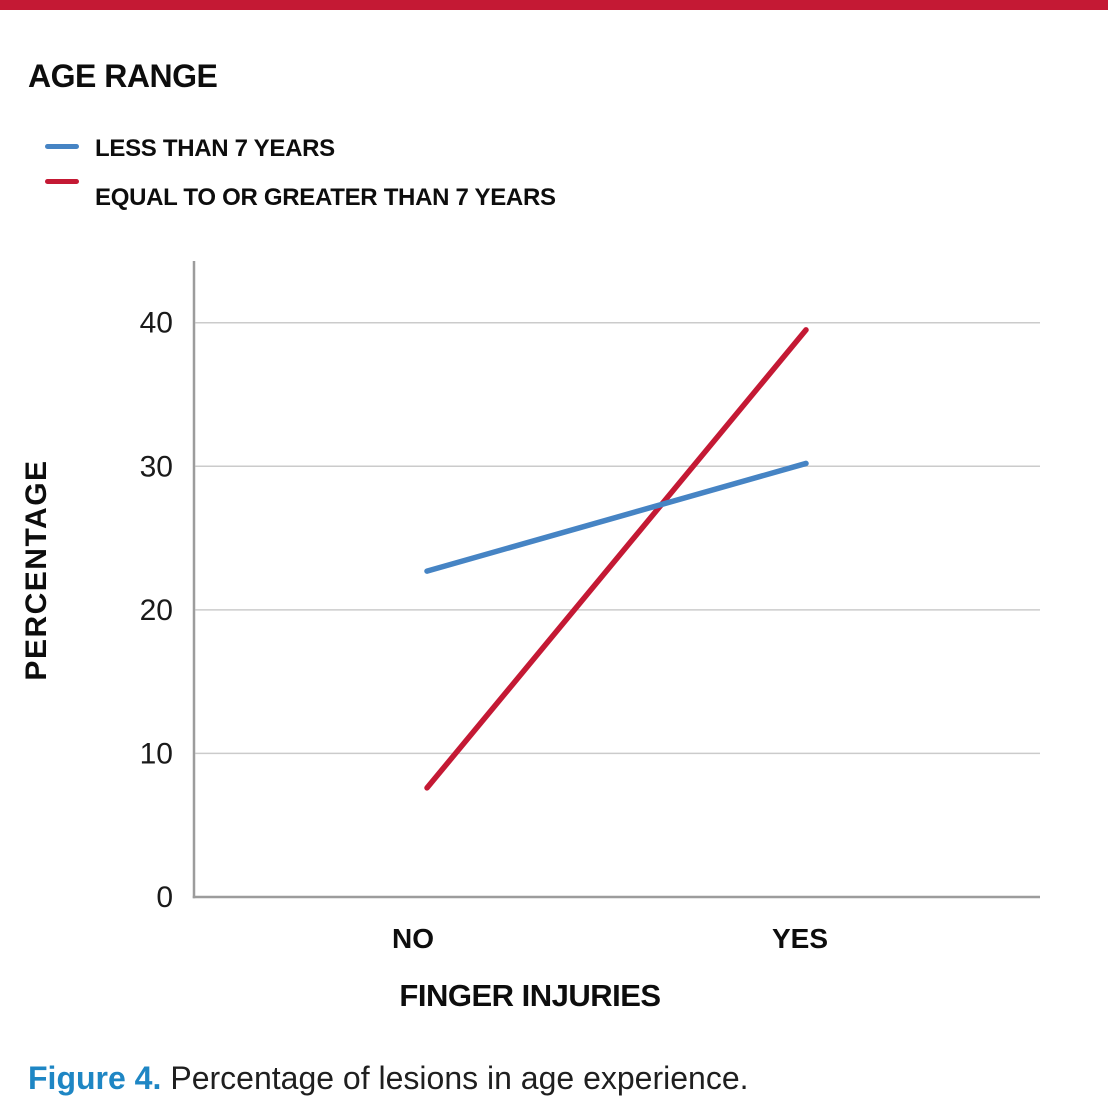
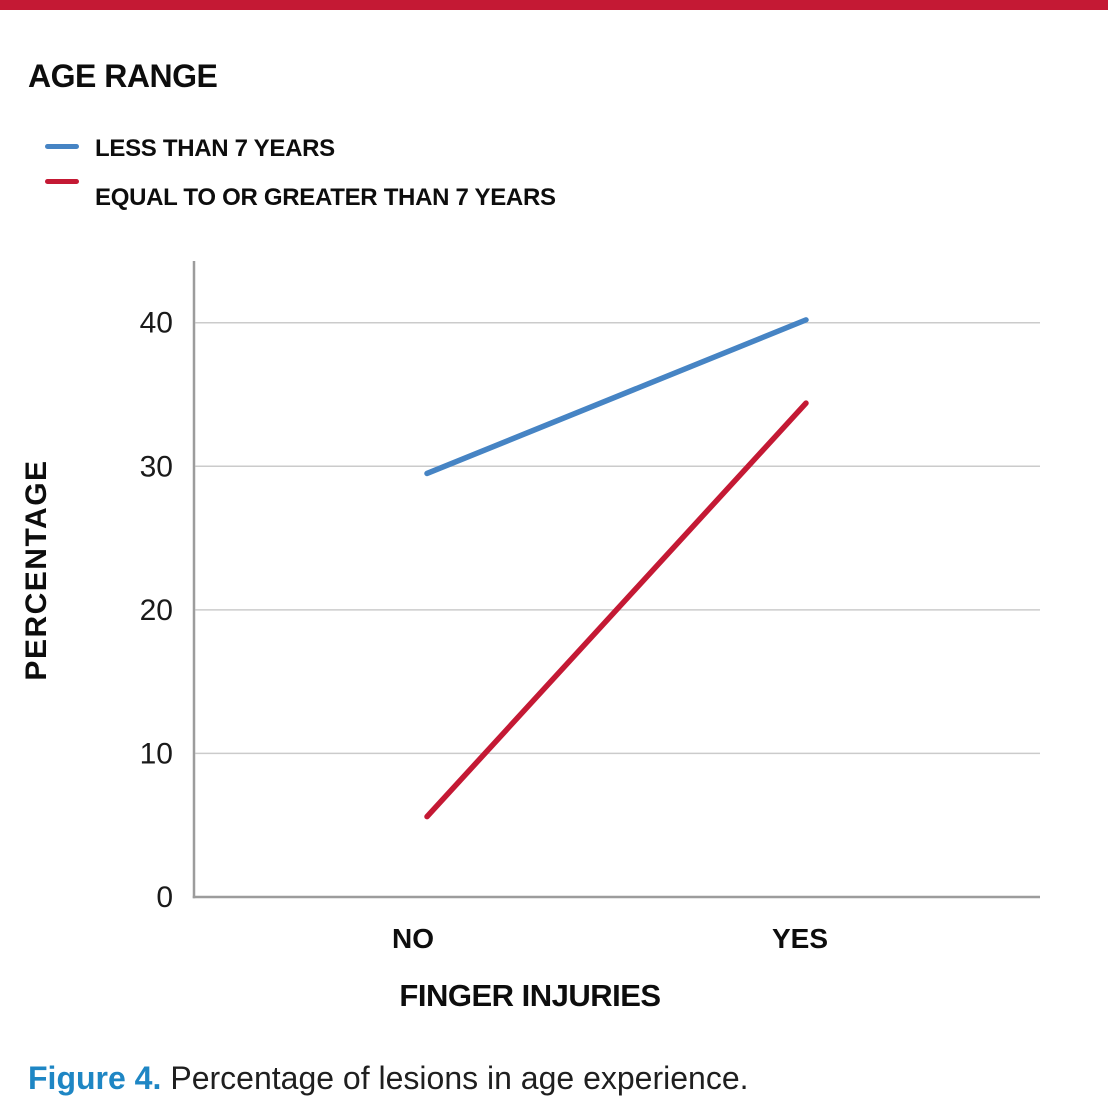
LESS THAN 7 YEARS/NO: 22.7 -> 29.5
EQUAL TO OR GREATER THAN 7 YEARS/NO: 7.6 -> 5.6
LESS THAN 7 YEARS/YES: 30.2 -> 40.2
EQUAL TO OR GREATER THAN 7 YEARS/YES: 39.5 -> 34.4
